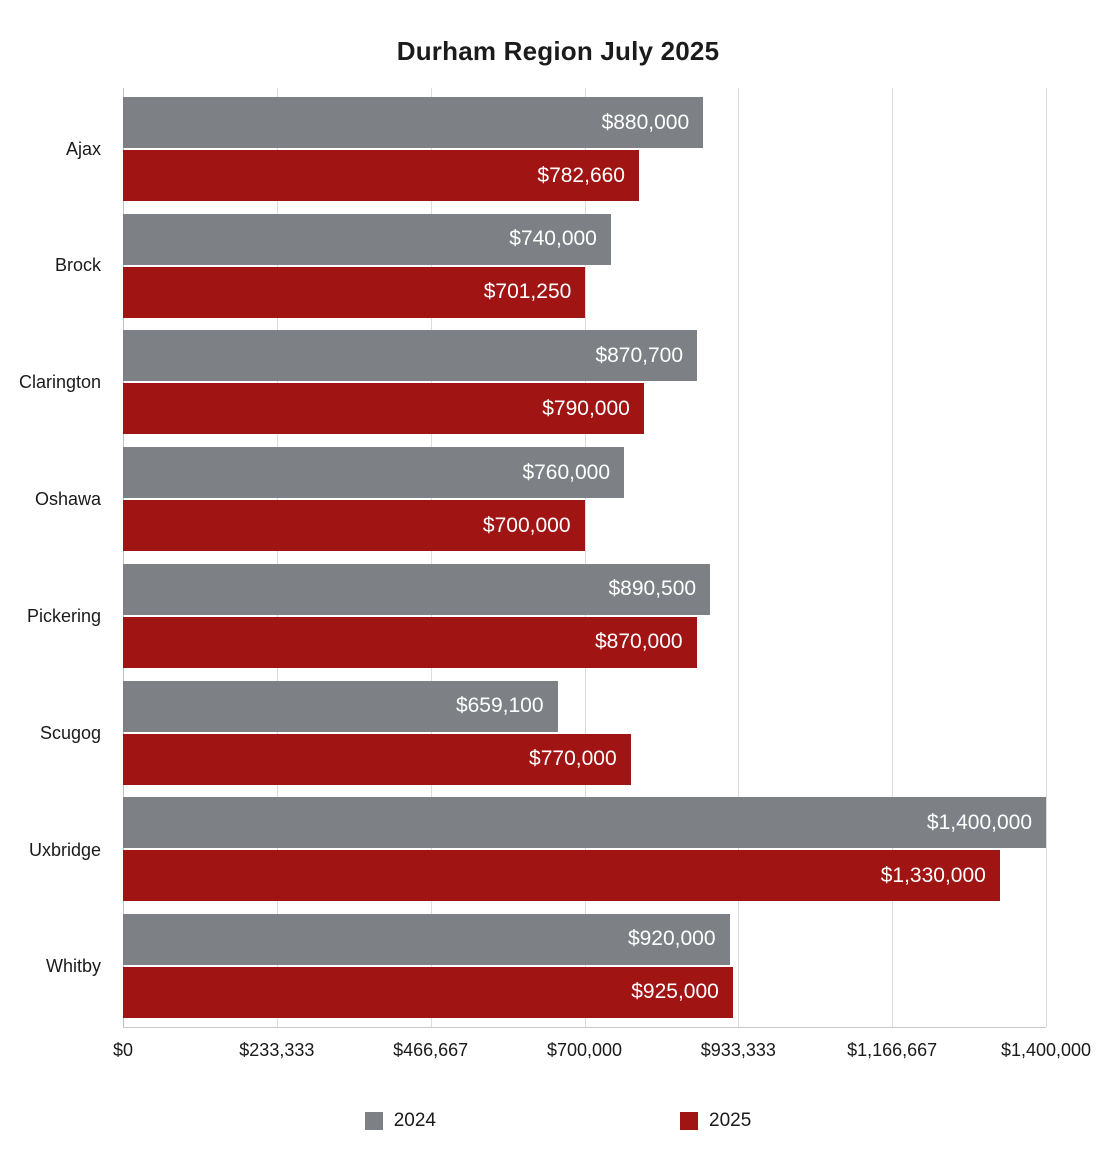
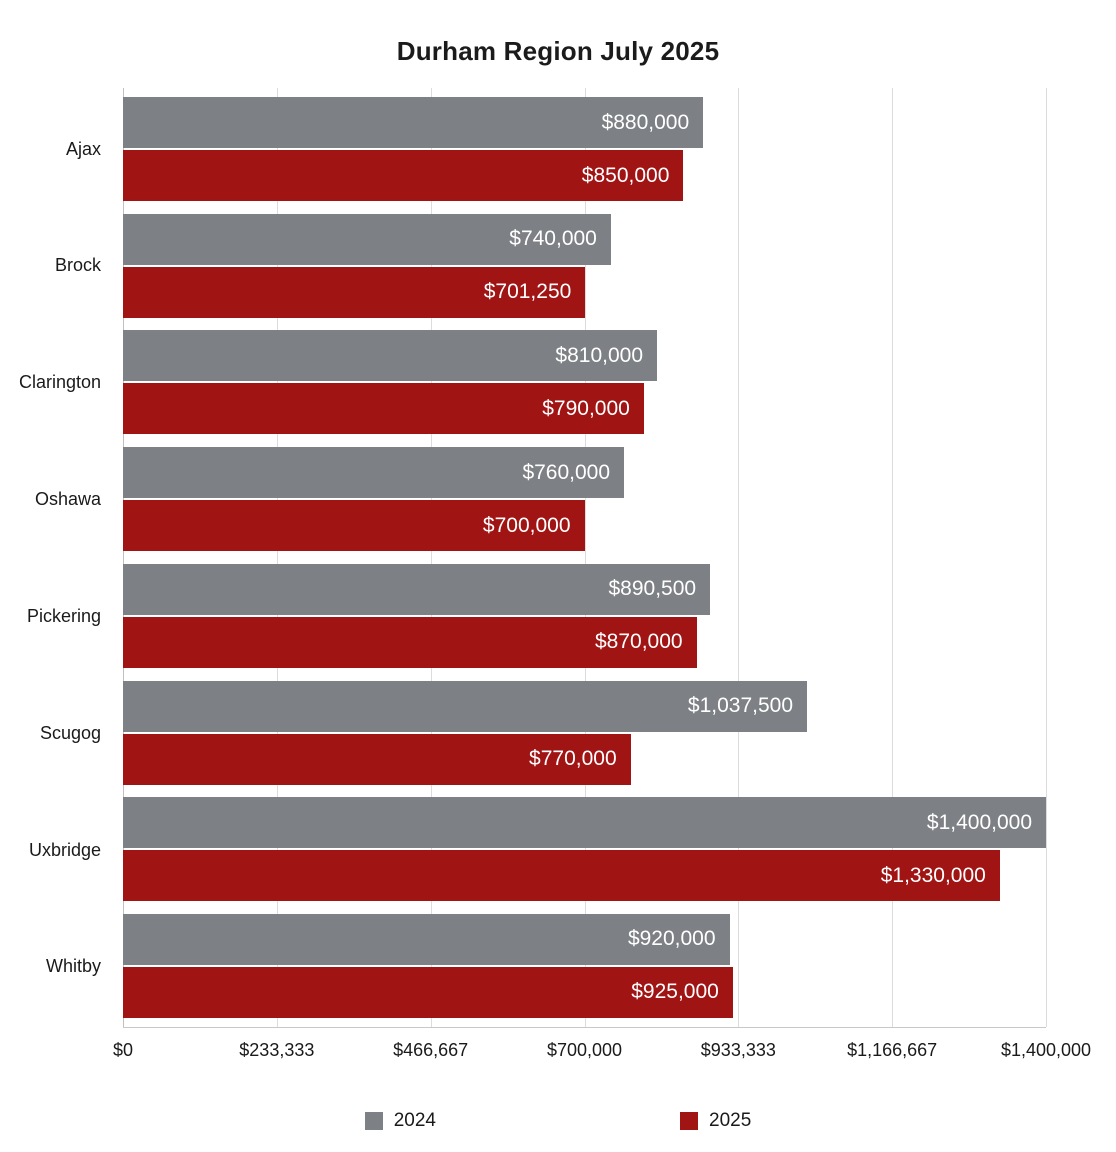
2025/Ajax: $782,660 -> $850,000
2024/Clarington: $870,700 -> $810,000
2024/Scugog: $659,100 -> $1,037,500
